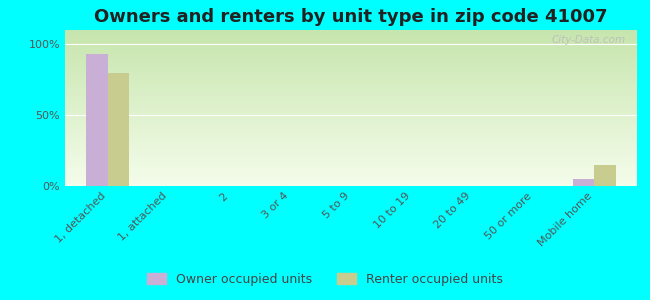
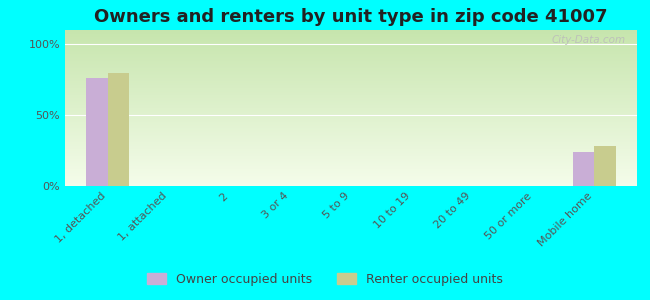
Owner occupied units/1, detached: 93% -> 76%
Owner occupied units/Mobile home: 5% -> 24%
Renter occupied units/Mobile home: 15% -> 28%
